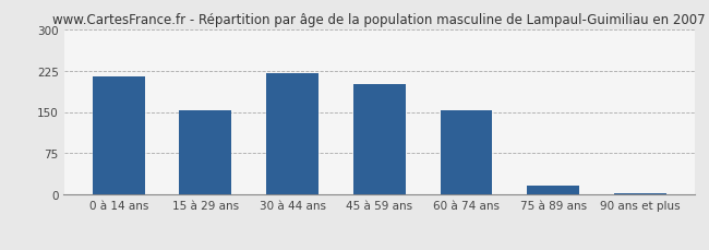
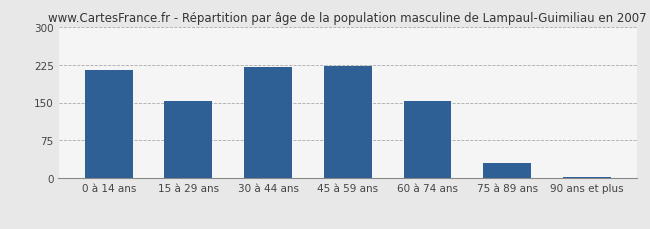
45 à 59 ans: 200 -> 222
75 à 89 ans: 16 -> 30
